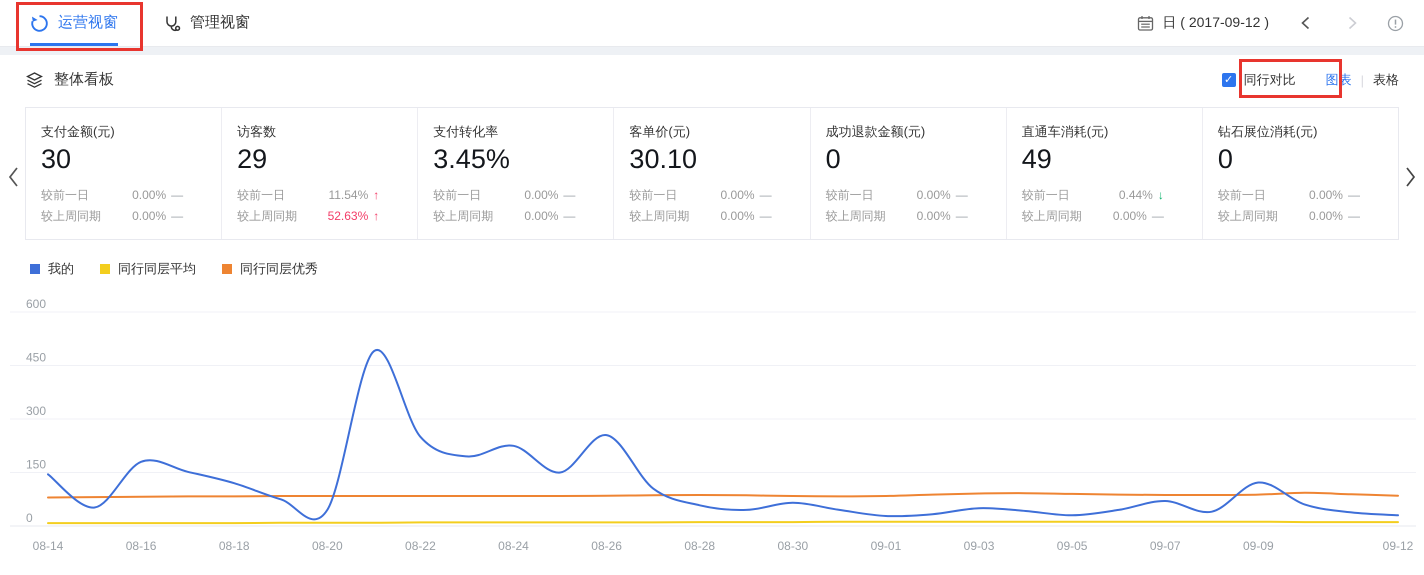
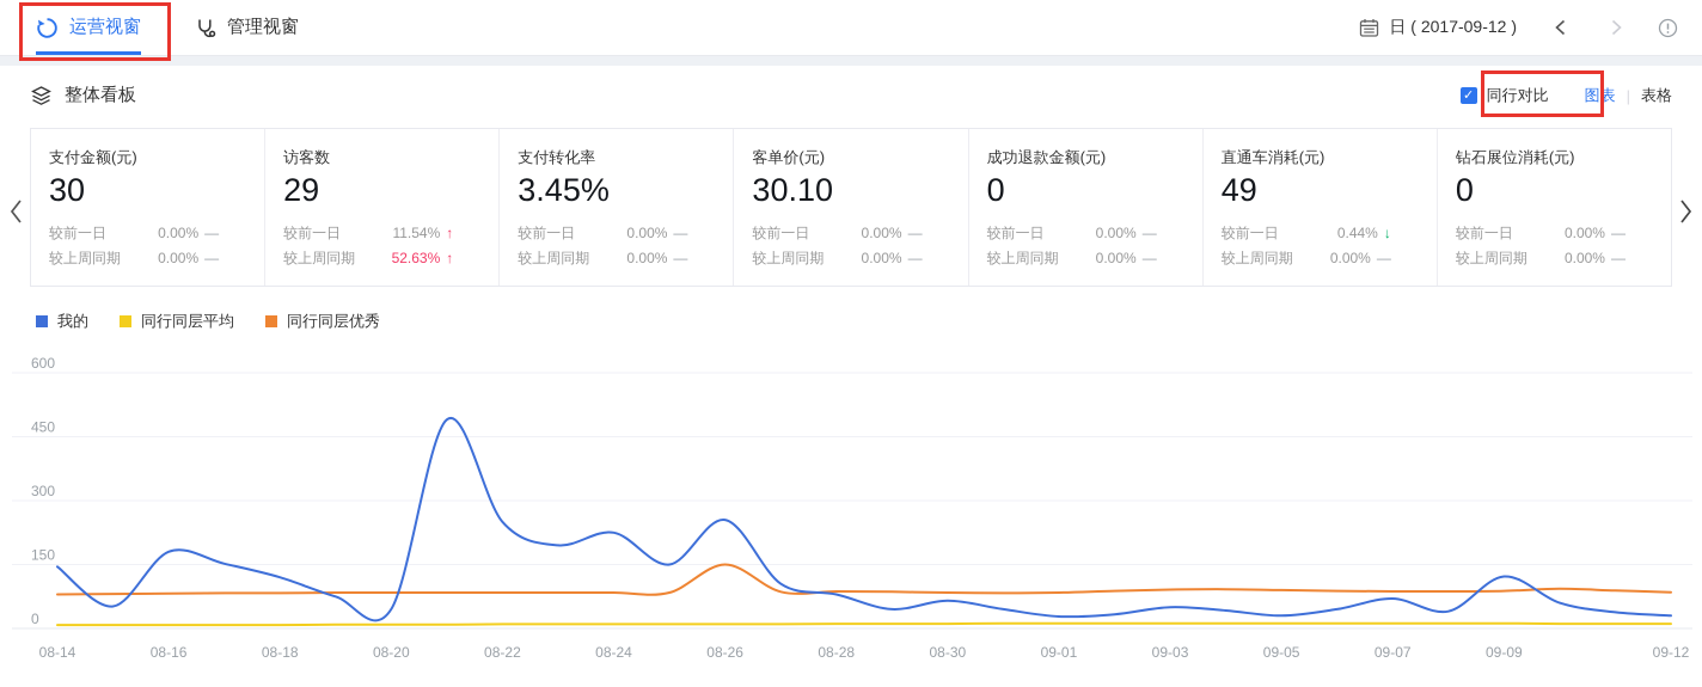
同行同层优秀/08-26: 80 -> 150
我的/08-28: 60 -> 80
